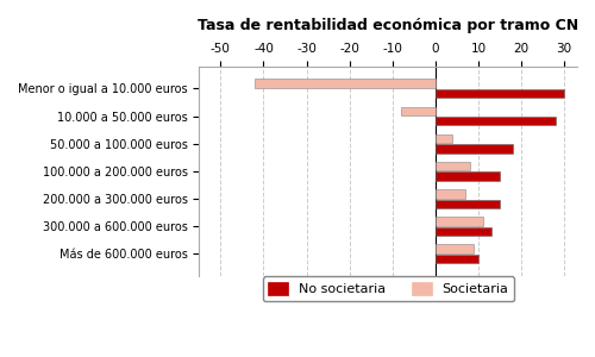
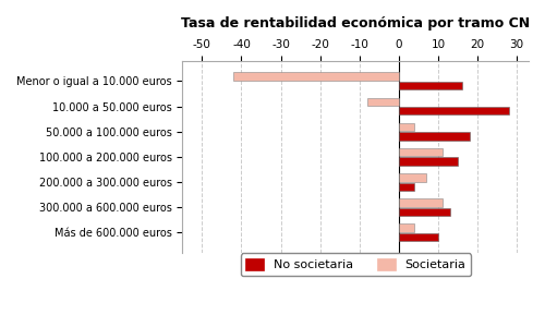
No societaria/Menor o igual a 10.000 euros: 30 -> 16
Societaria/100.000 a 200.000 euros: 8 -> 11
No societaria/200.000 a 300.000 euros: 15 -> 4
Societaria/Más de 600.000 euros: 9 -> 4
